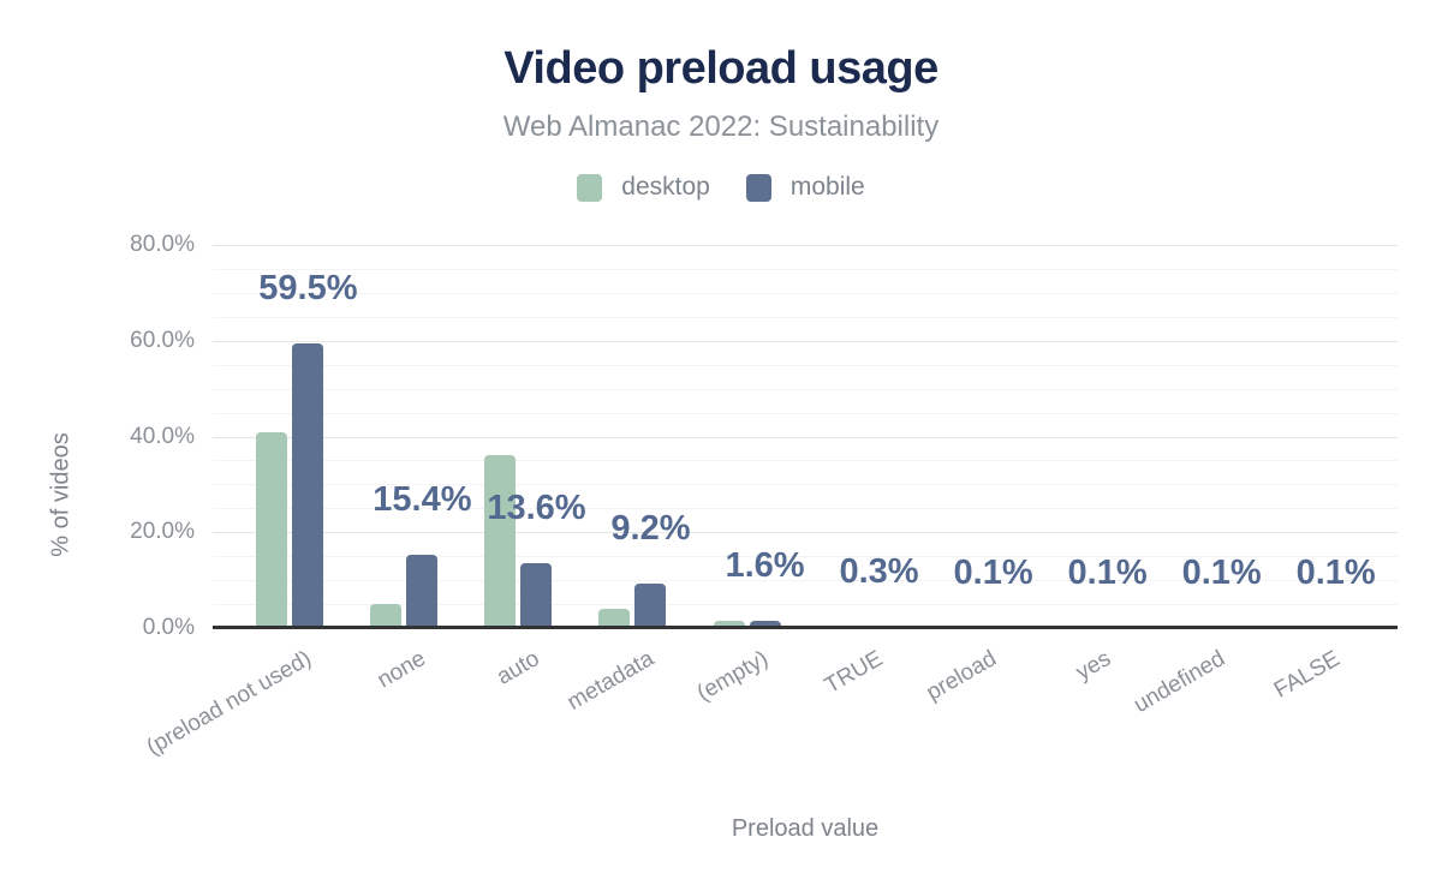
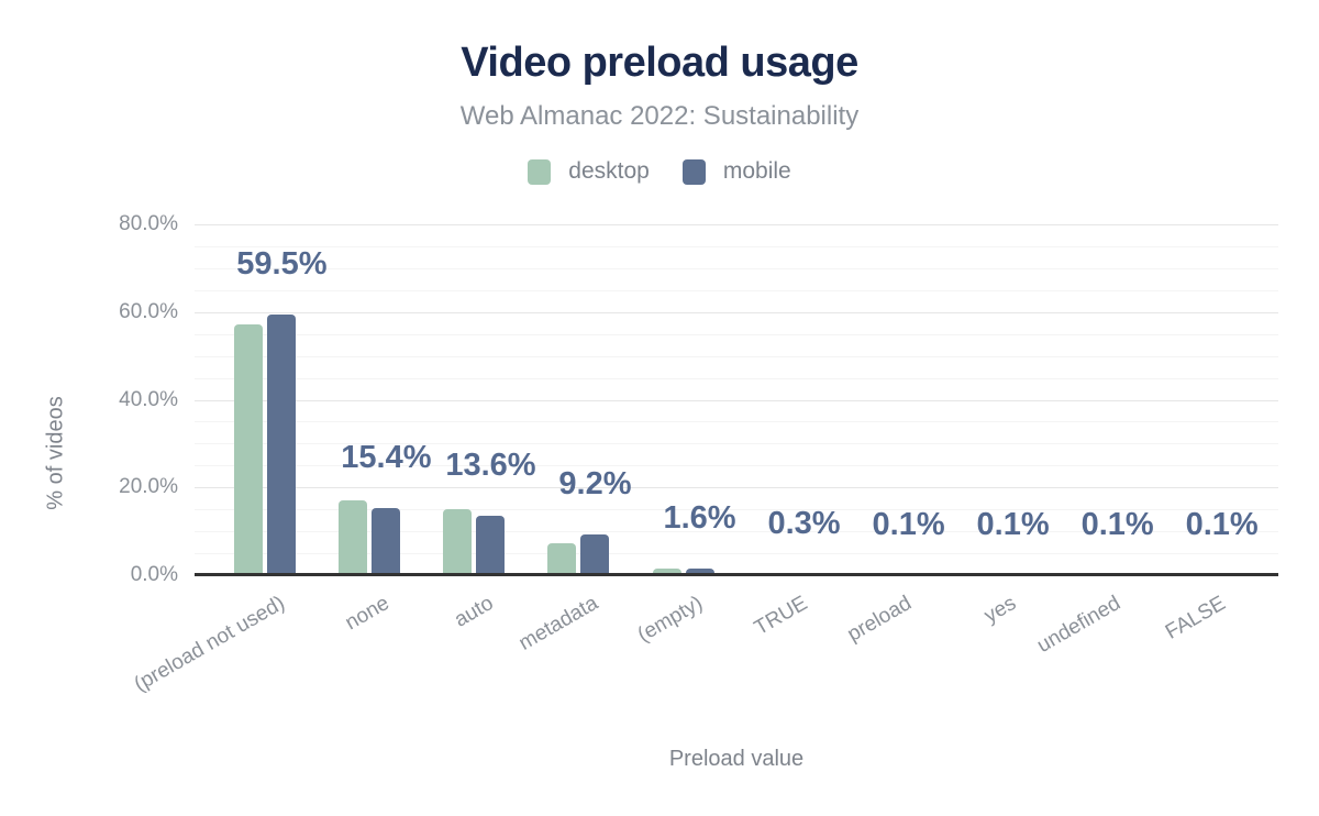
desktop/(preload not used): 41% -> 57%
desktop/none: 5% -> 17%
desktop/auto: 36% -> 15%
desktop/metadata: 4% -> 7%
